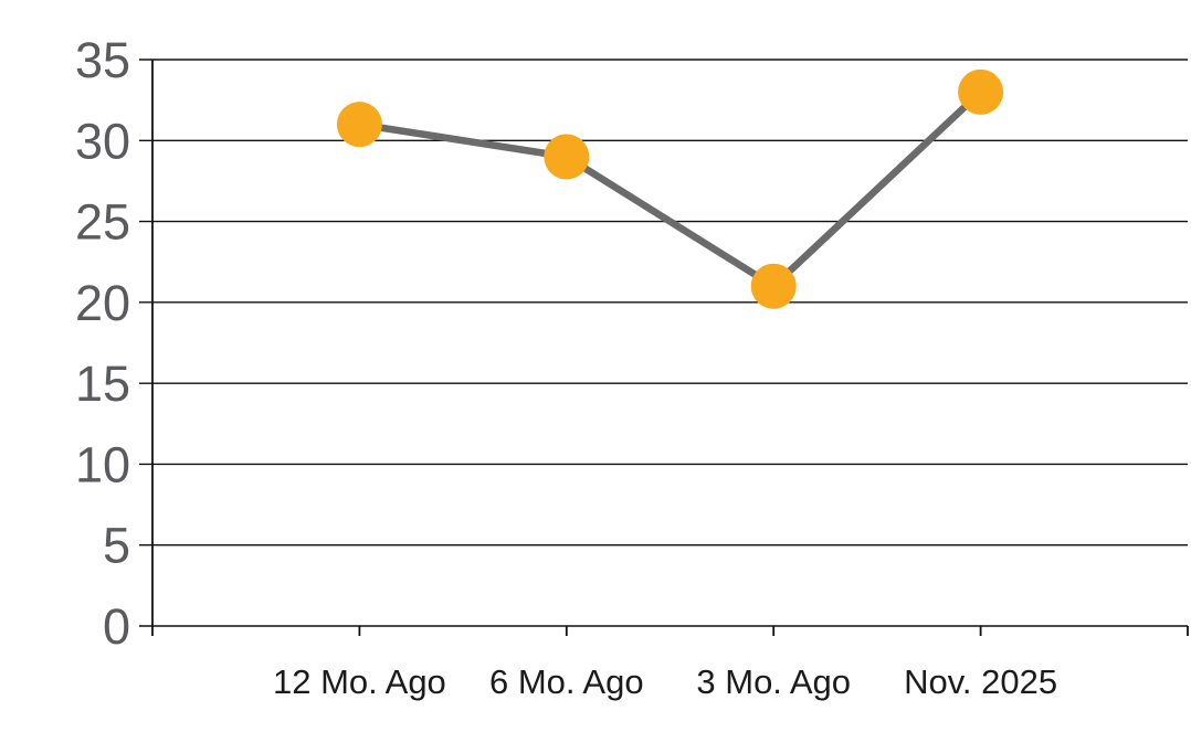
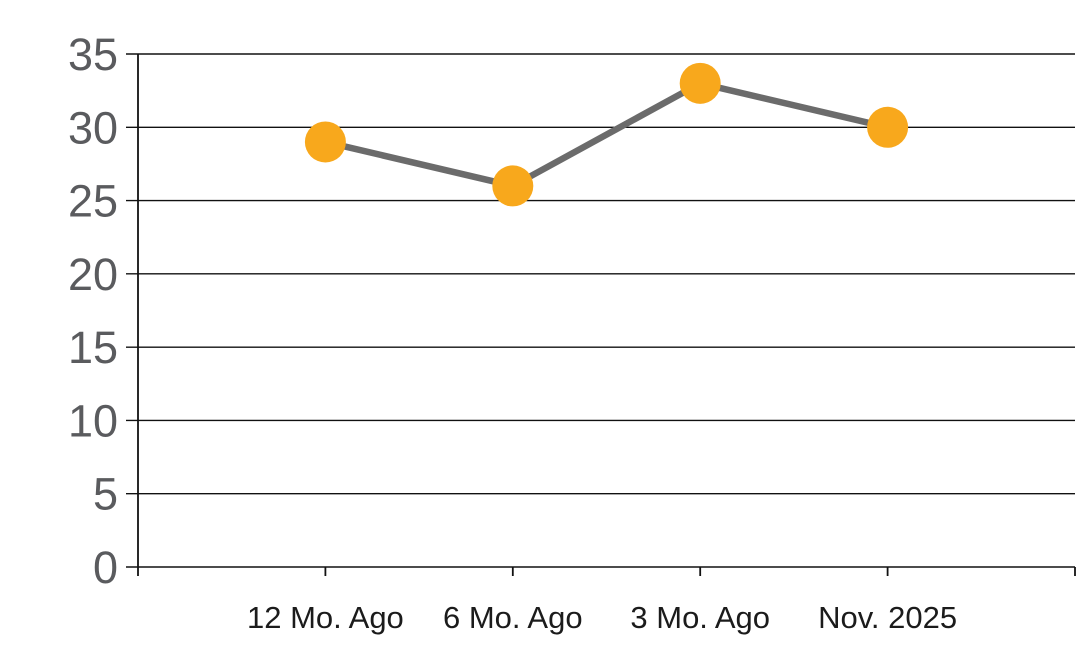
12 Mo. Ago: 31 -> 29
6 Mo. Ago: 29 -> 26
3 Mo. Ago: 21 -> 33
Nov. 2025: 33 -> 30
